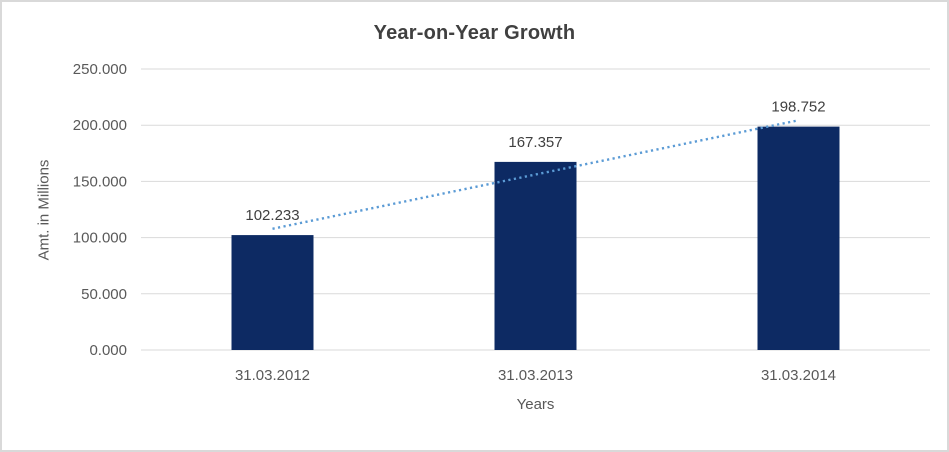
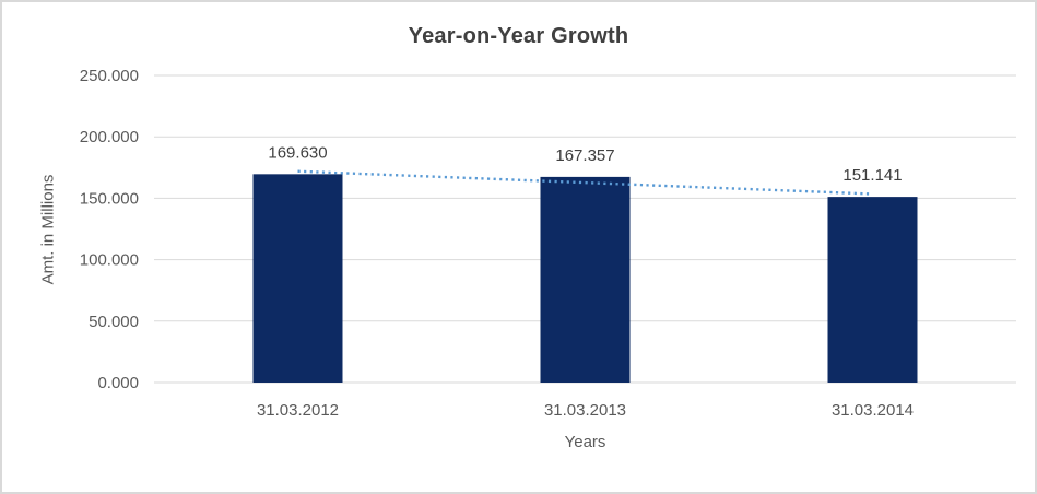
31.03.2012: 102.233 -> 169.630
31.03.2014: 198.752 -> 151.141
